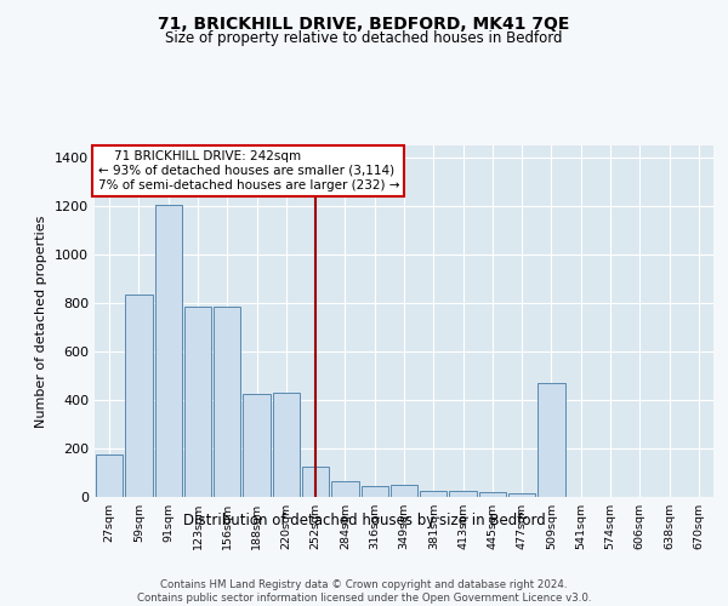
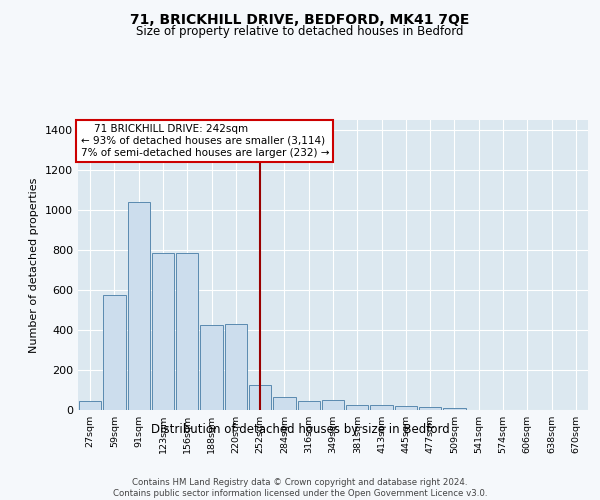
27sqm: 175 -> 45
59sqm: 835 -> 575
91sqm: 1205 -> 1040
509sqm: 470 -> 10
